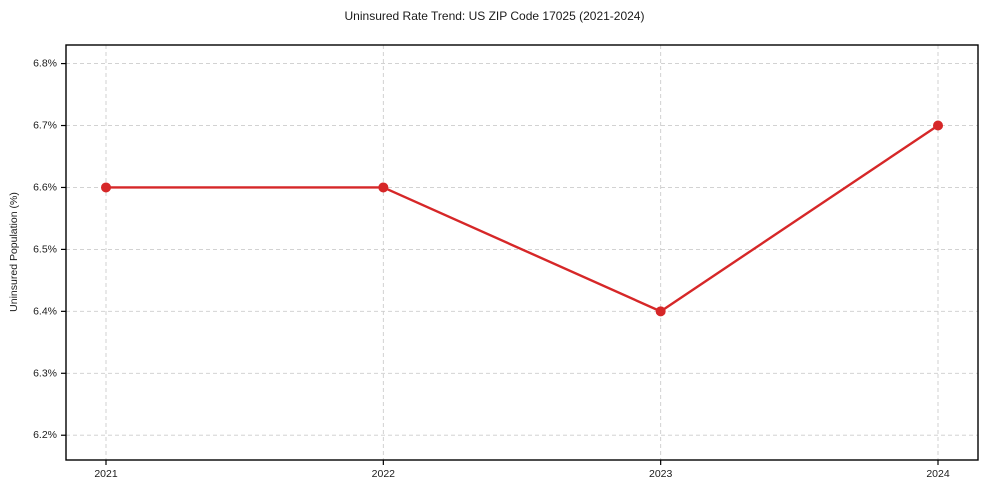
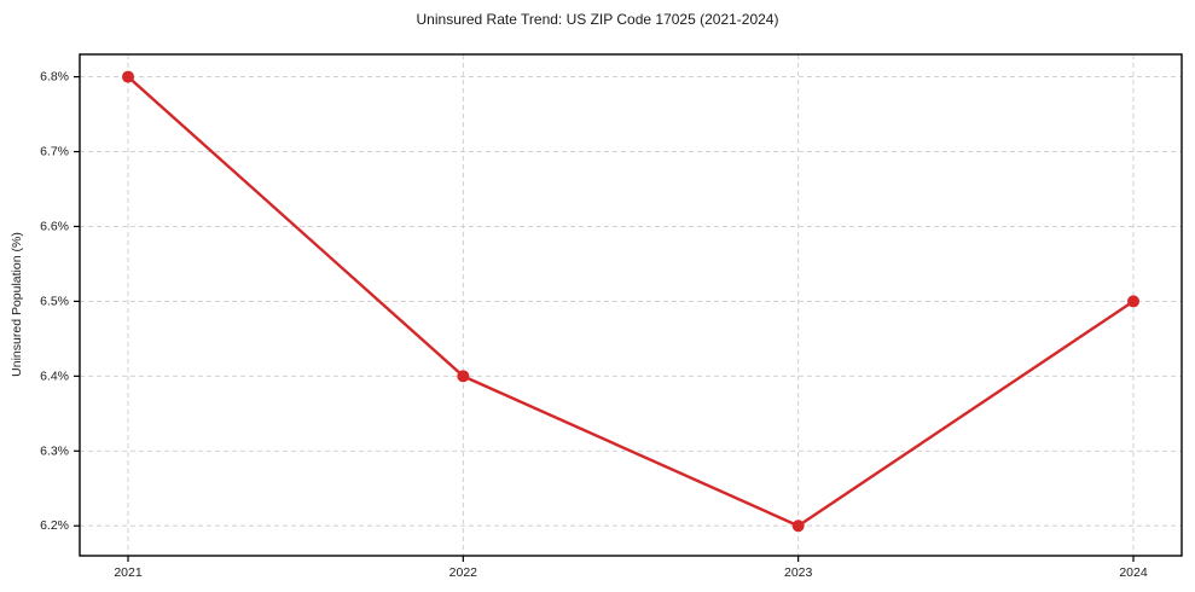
2021: 6.6% -> 6.8%
2022: 6.6% -> 6.4%
2023: 6.4% -> 6.2%
2024: 6.7% -> 6.5%
